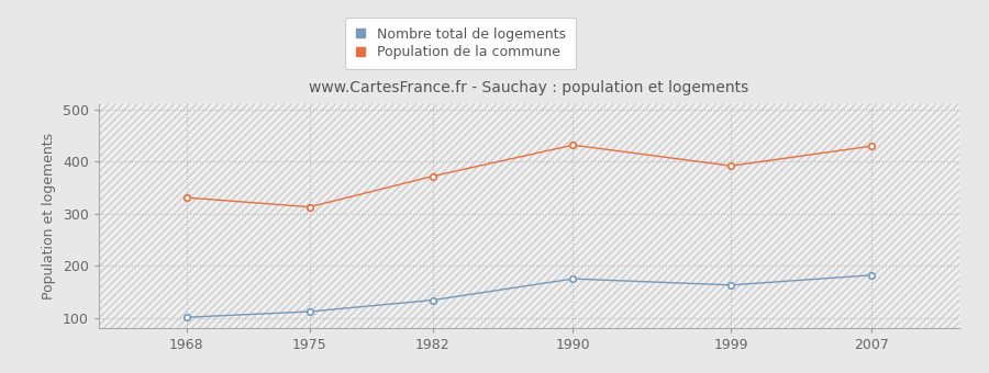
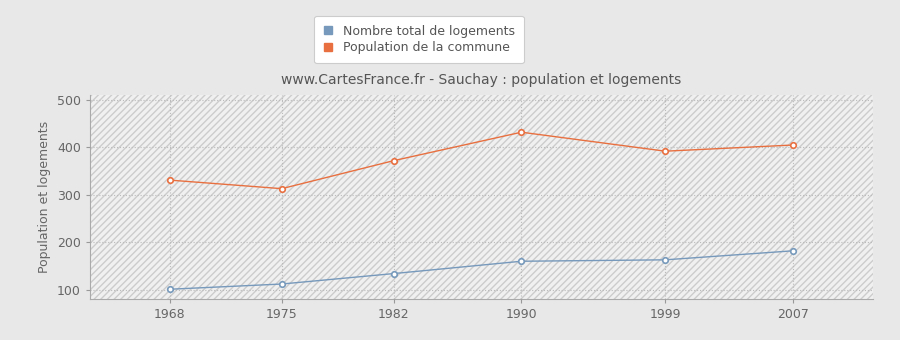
Nombre total de logements/1990: 175 -> 160
Population de la commune/2007: 430 -> 405
